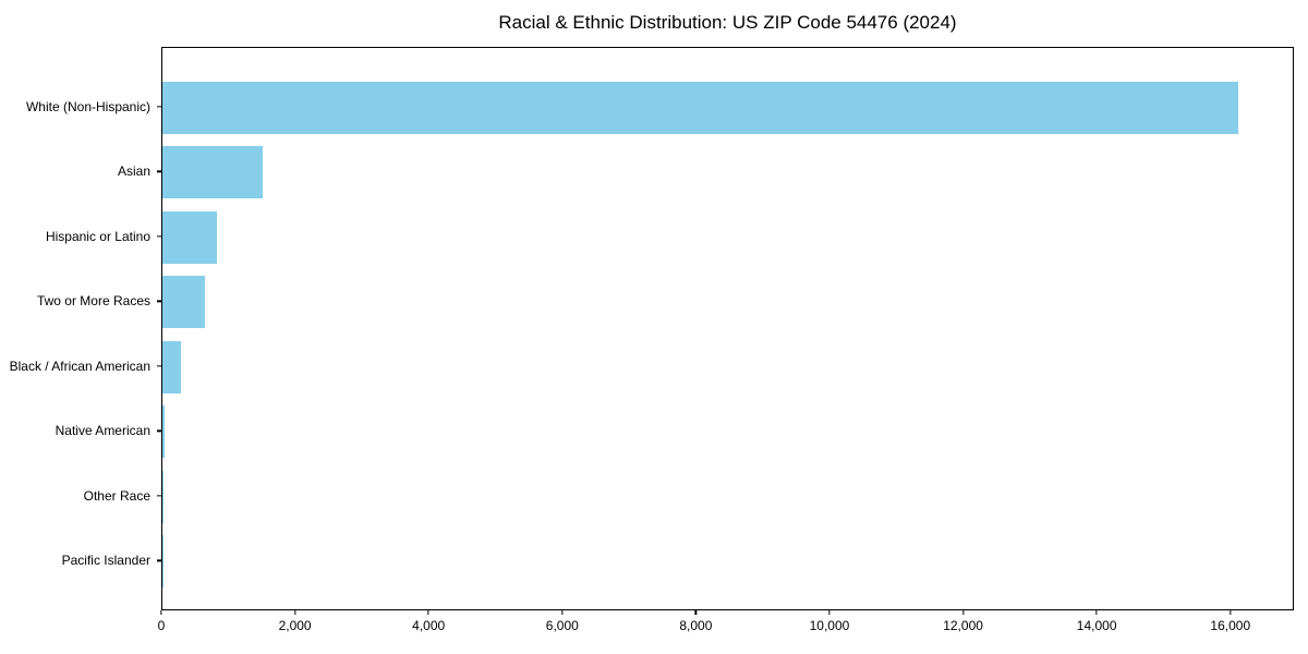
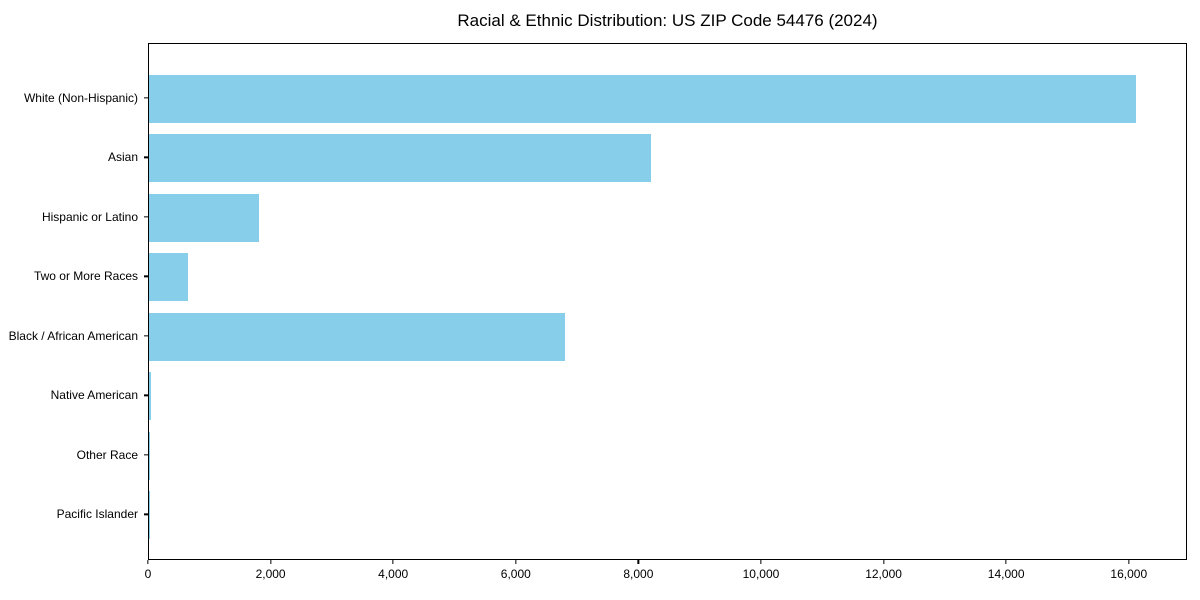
Asian: 1500 -> 8200
Hispanic or Latino: 800 -> 1800
Black / African American: 300 -> 6800
